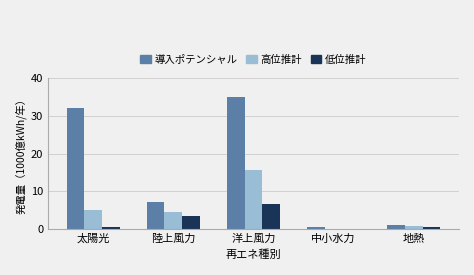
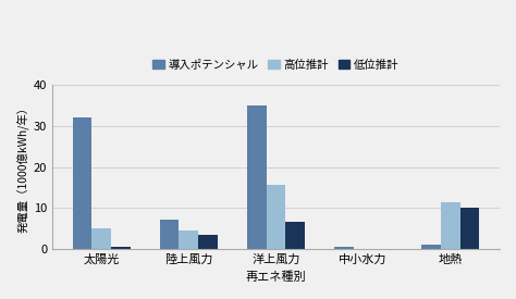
高位推計/地熱: 0.7 -> 11.5
低位推計/地熱: 0.5 -> 10.0
